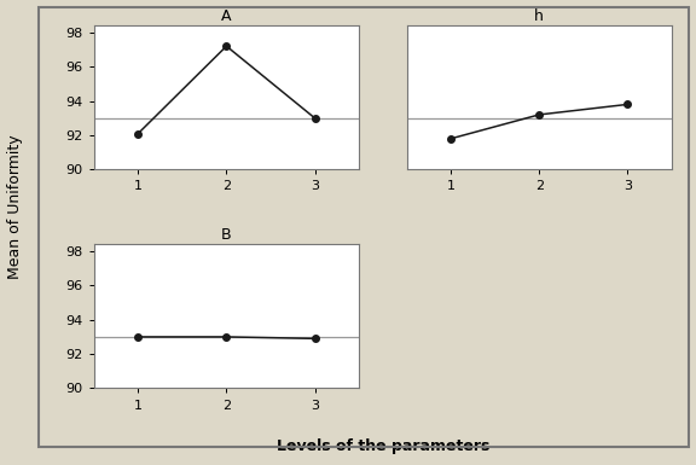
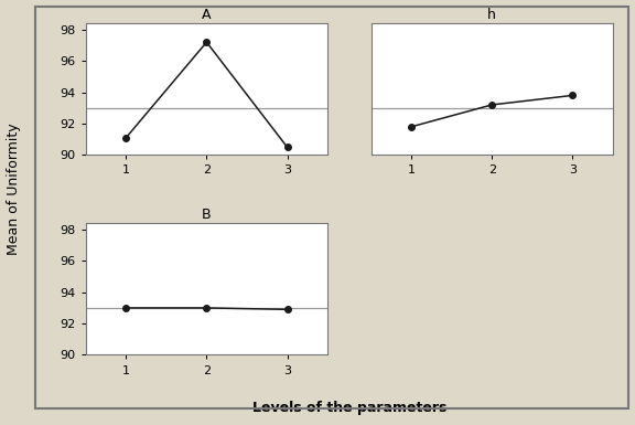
A/1: 92.1 -> 91.1
A/3: 93.0 -> 90.5
